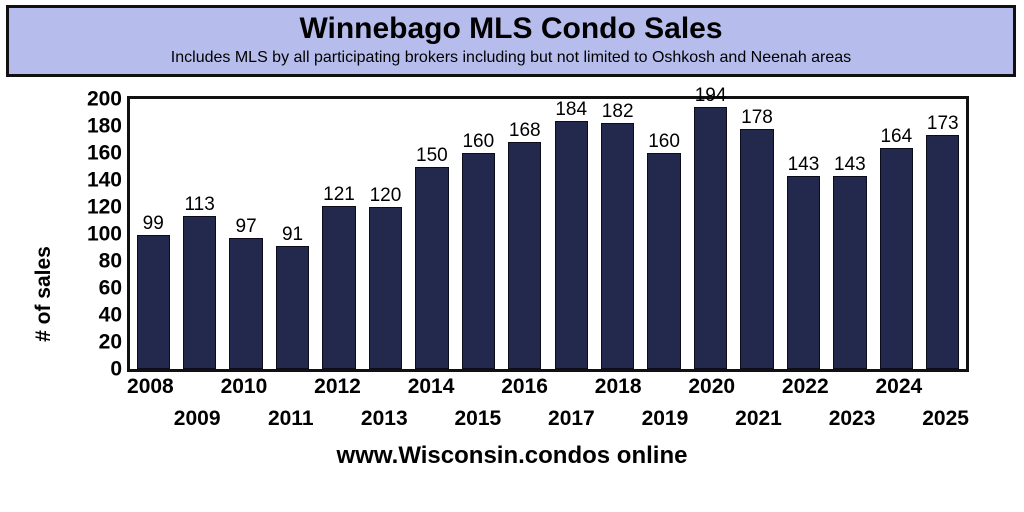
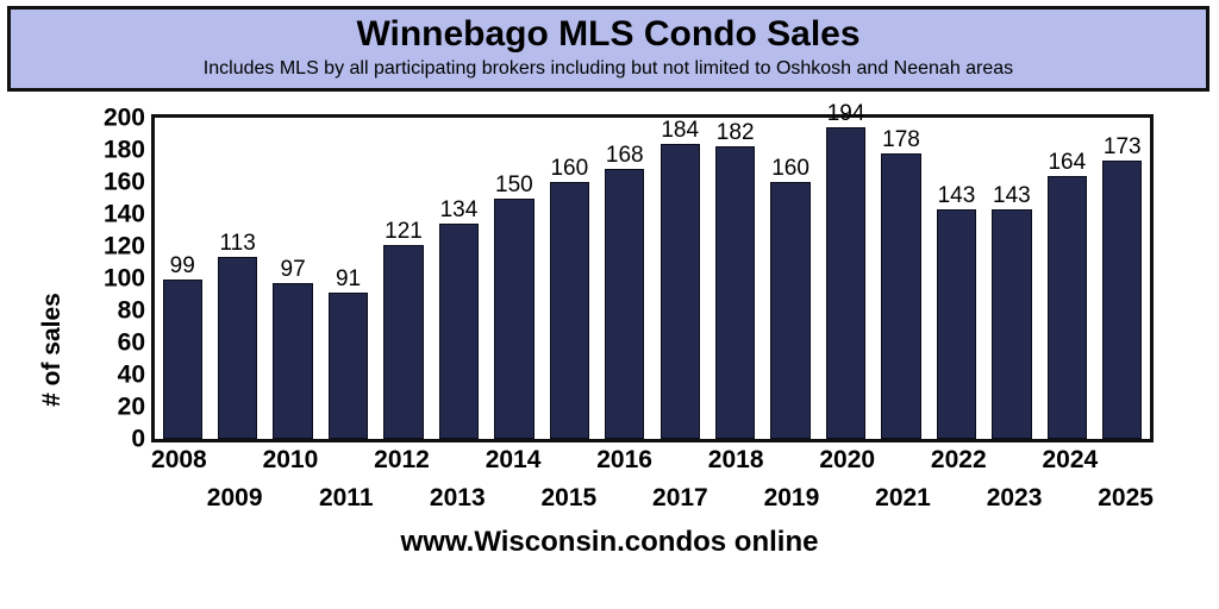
2013: 120 -> 134
